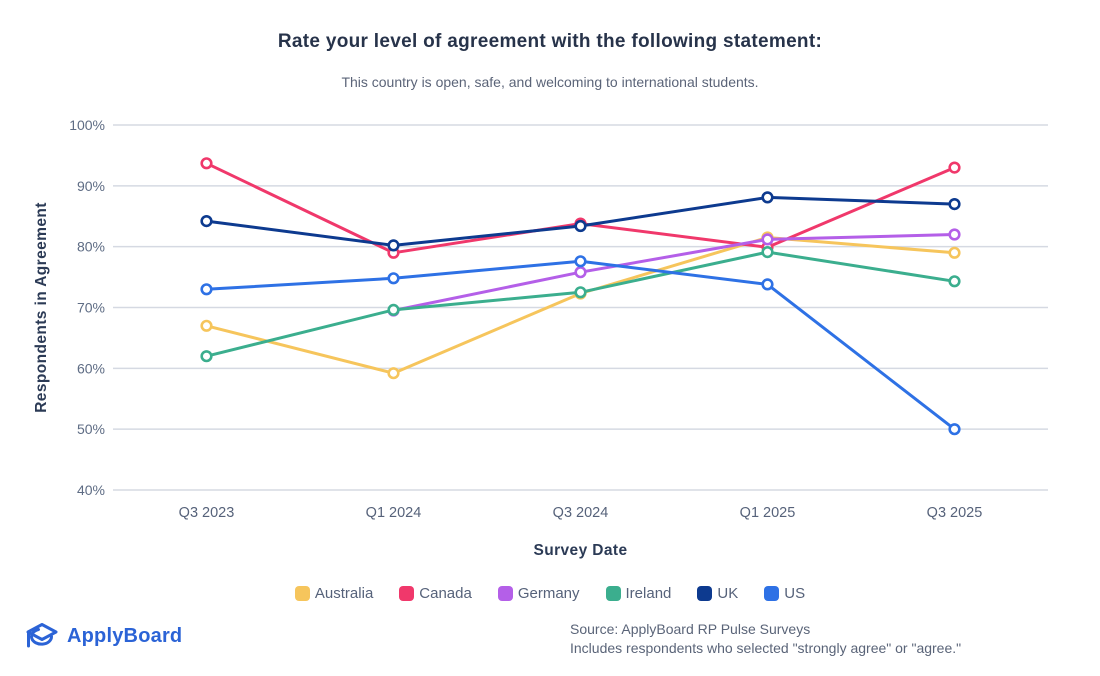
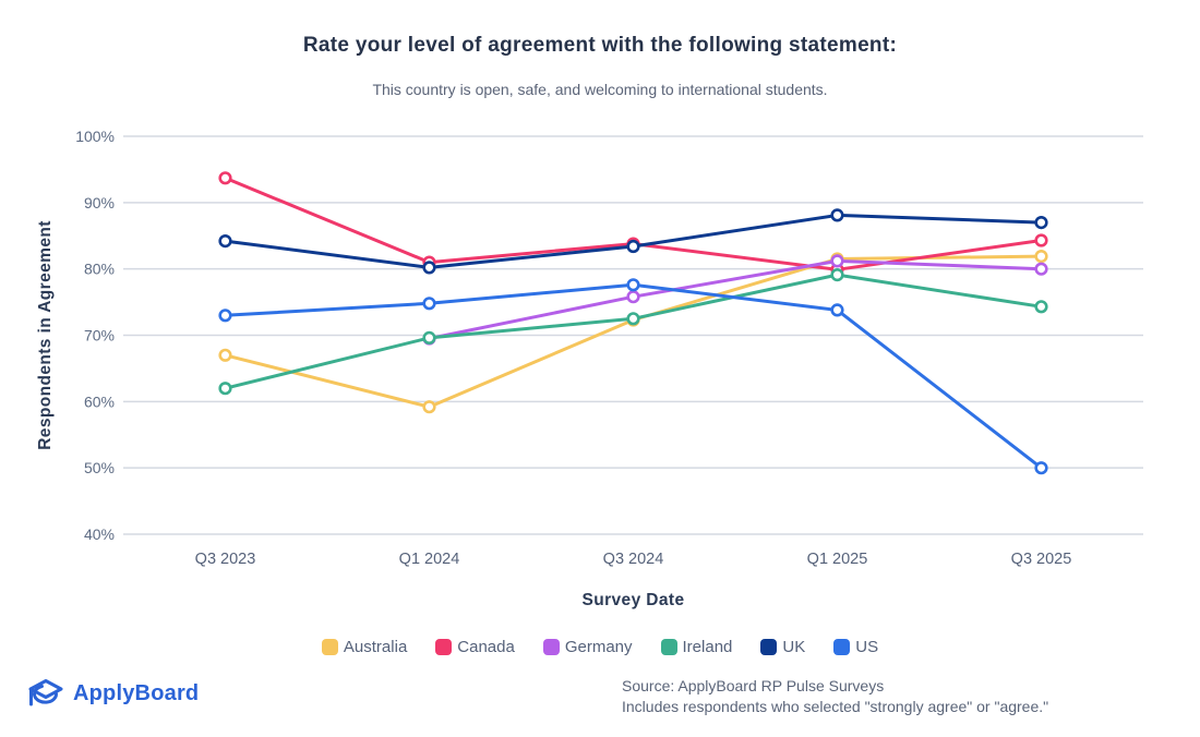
Canada/Q1 2024: 79% -> 81%
Australia/Q3 2025: 79% -> 82%
Canada/Q3 2025: 93% -> 84%
Germany/Q3 2025: 82% -> 80%
